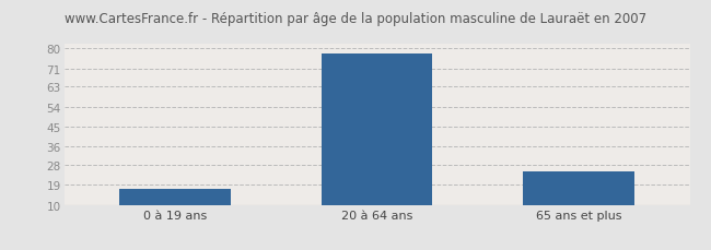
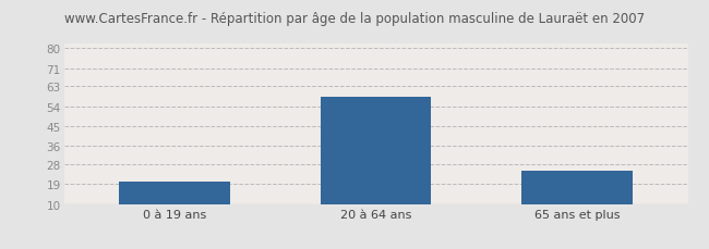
0 à 19 ans: 17 -> 20
20 à 64 ans: 78 -> 58
